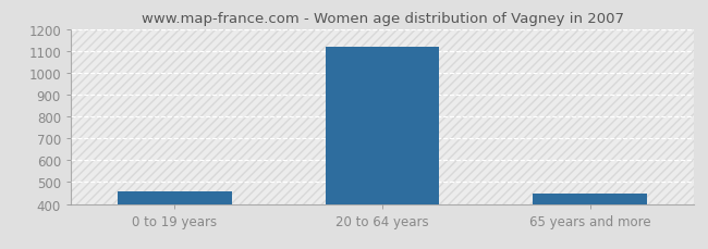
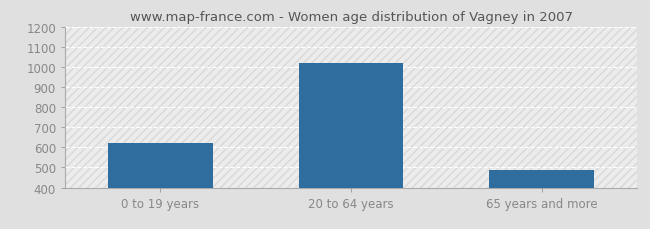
0 to 19 years: 456 -> 620
20 to 64 years: 1117 -> 1020
65 years and more: 449 -> 485
